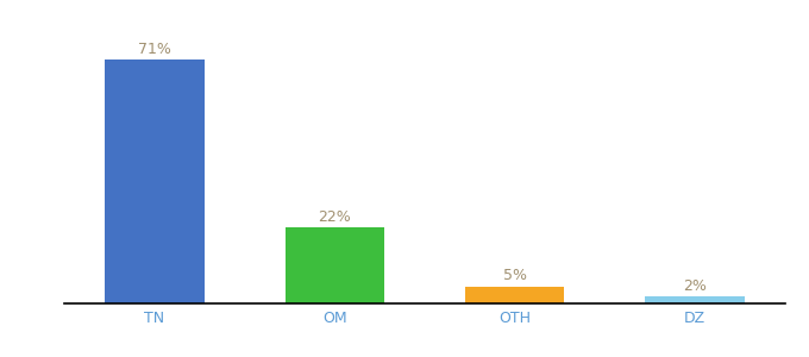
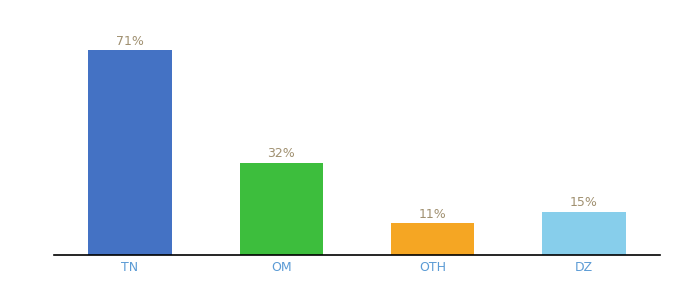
OM: 22% -> 32%
OTH: 5% -> 11%
DZ: 2% -> 15%
